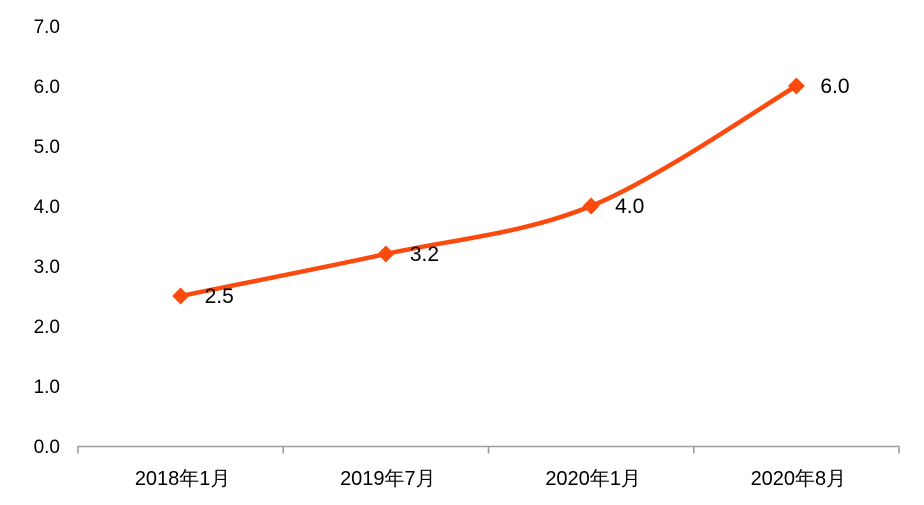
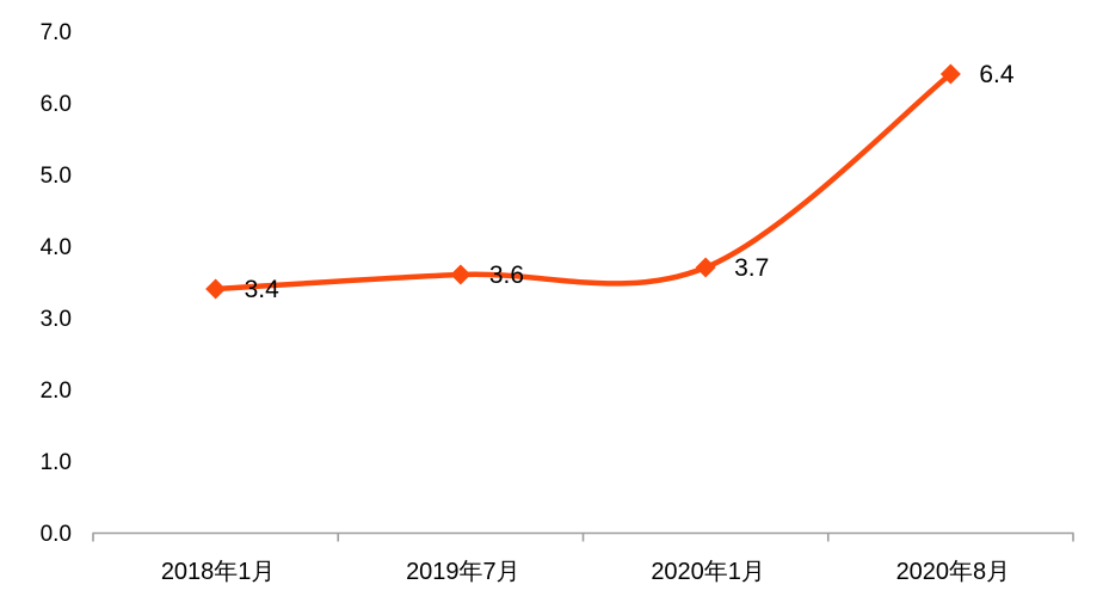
2018年1月: 2.5 -> 3.4
2019年7月: 3.2 -> 3.6
2020年1月: 4.0 -> 3.7
2020年8月: 6.0 -> 6.4
